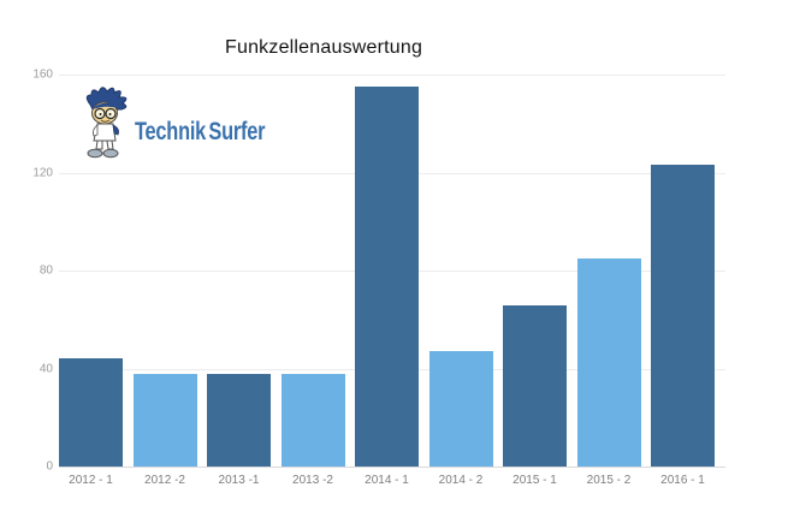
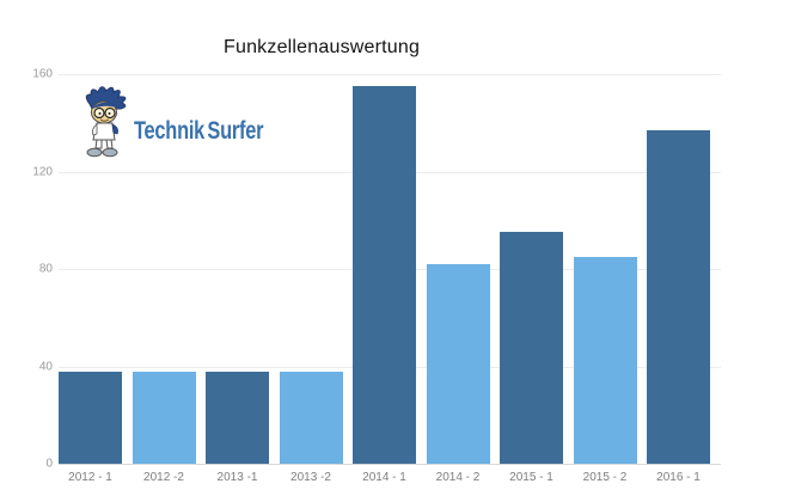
2012 - 1: 44 -> 38
2014 - 2: 47 -> 82
2015 - 1: 66 -> 95
2016 - 1: 123 -> 137
